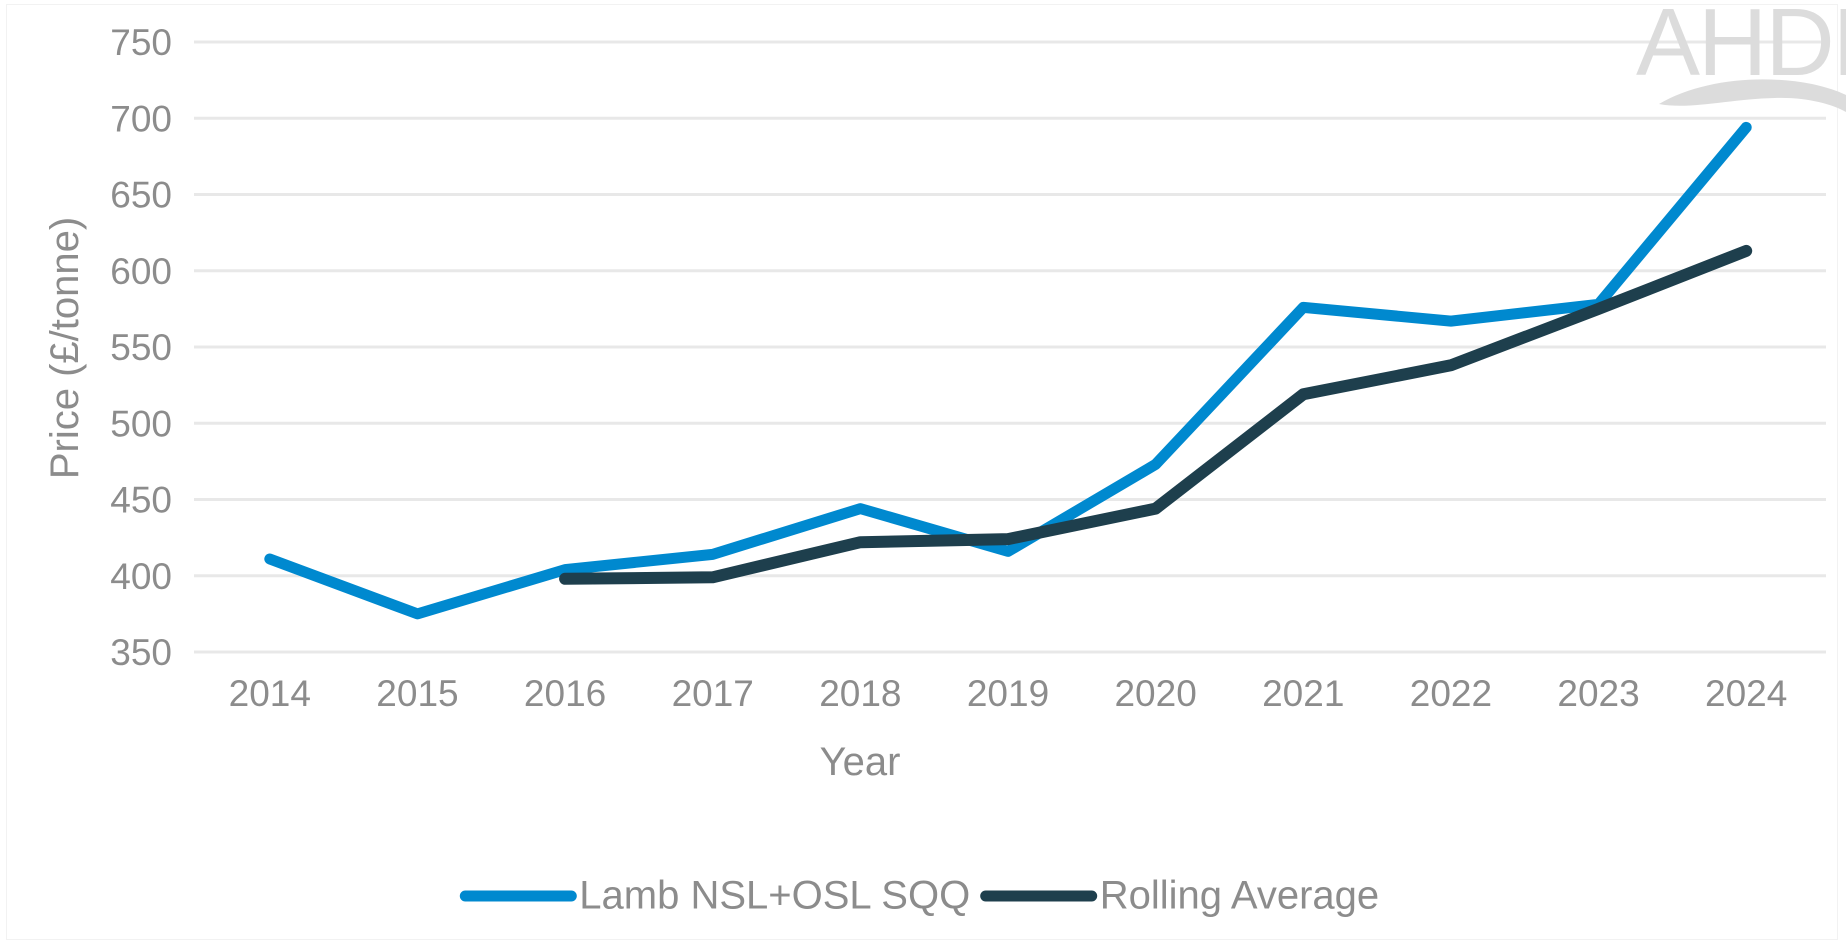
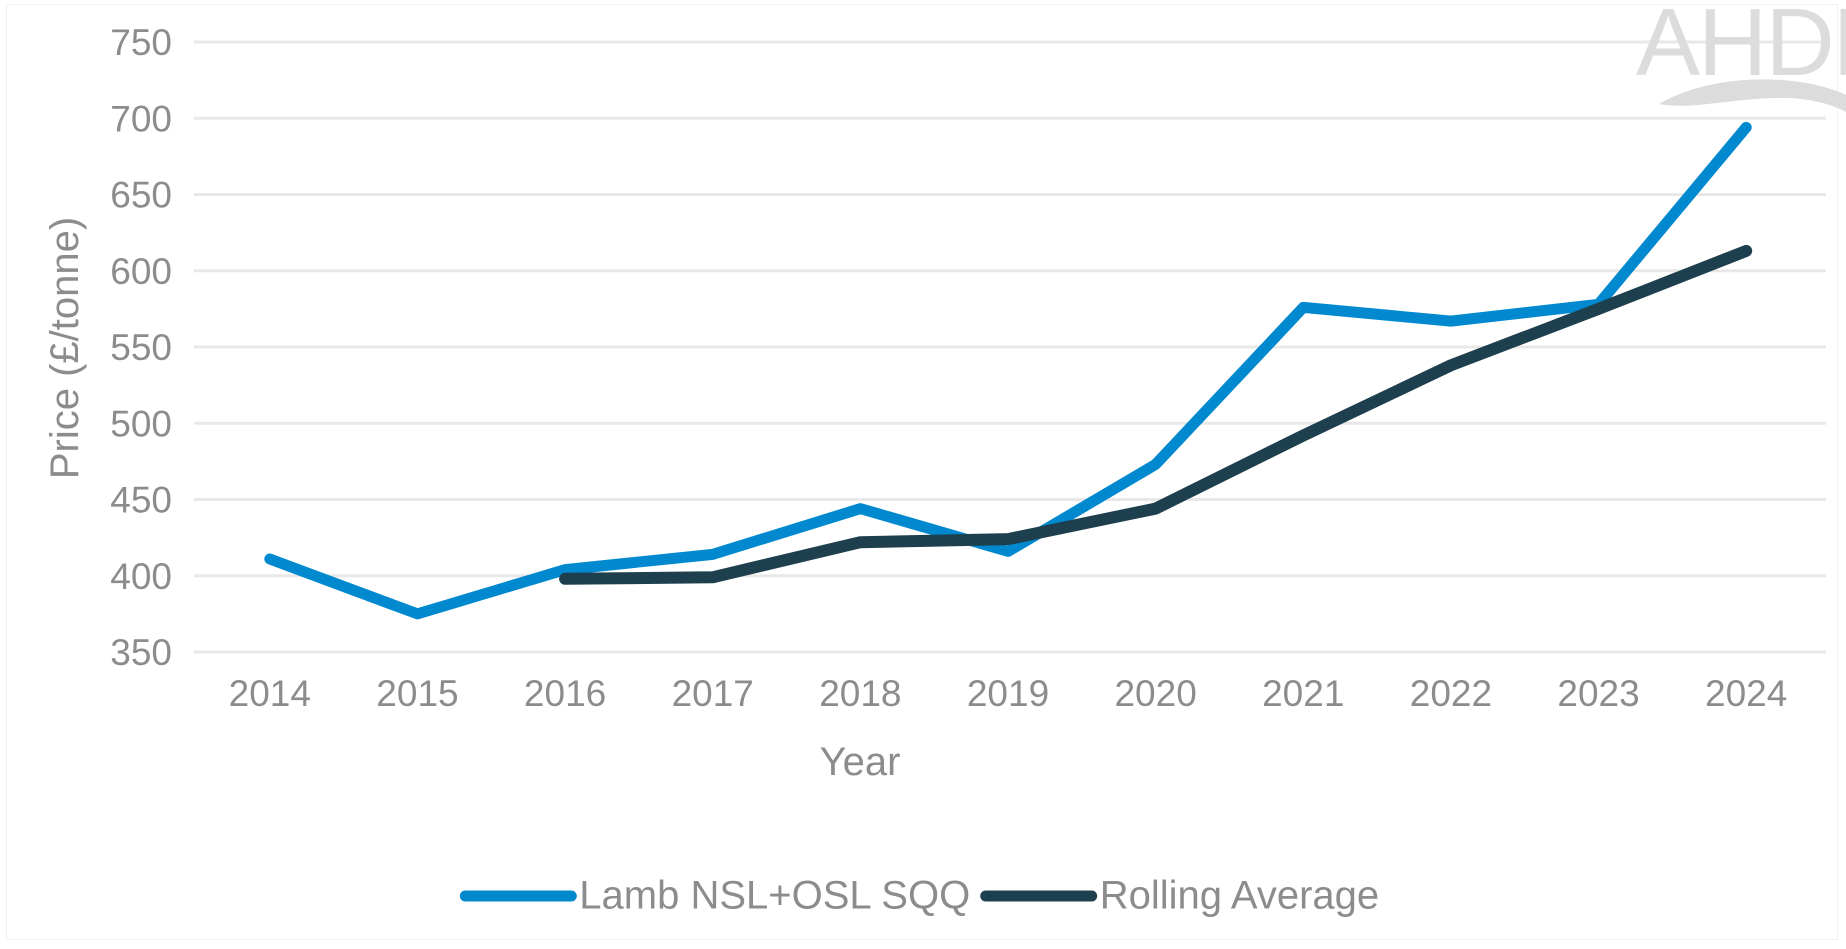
Rolling Average/2021: 519 -> 492
